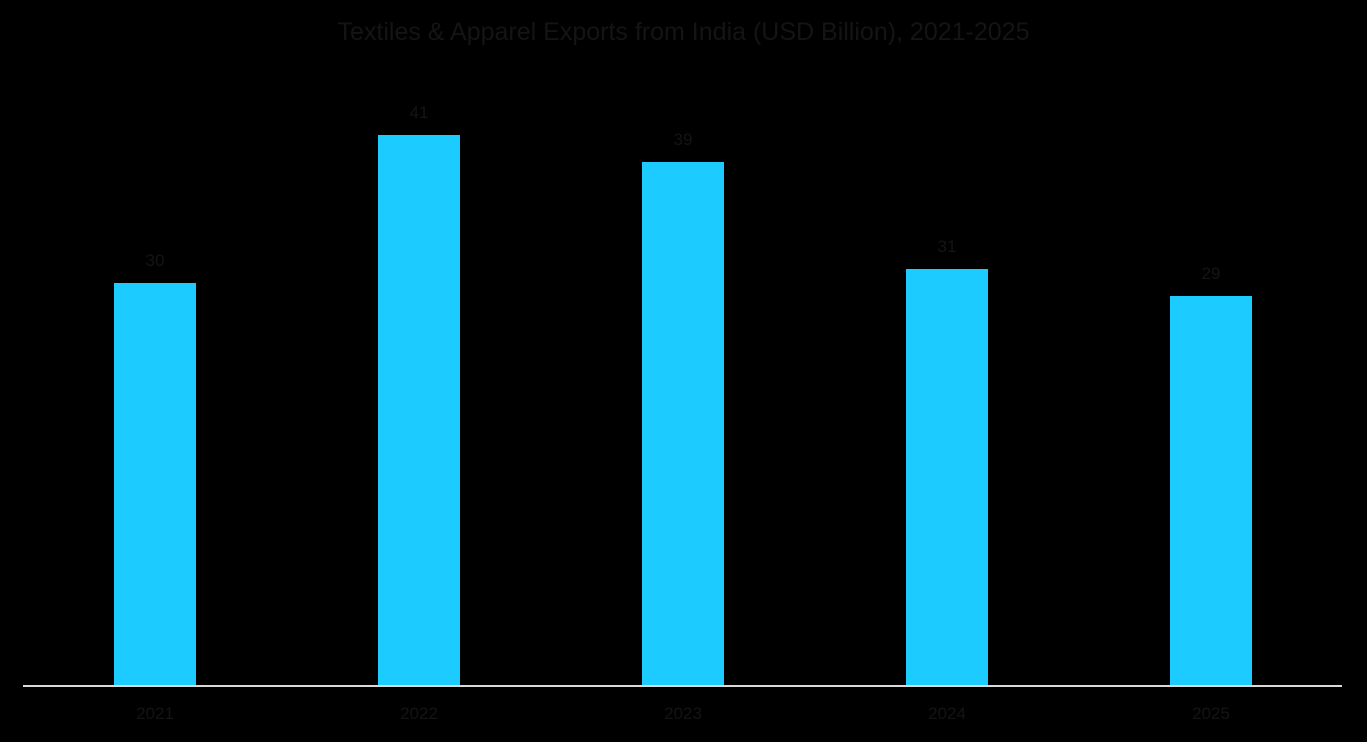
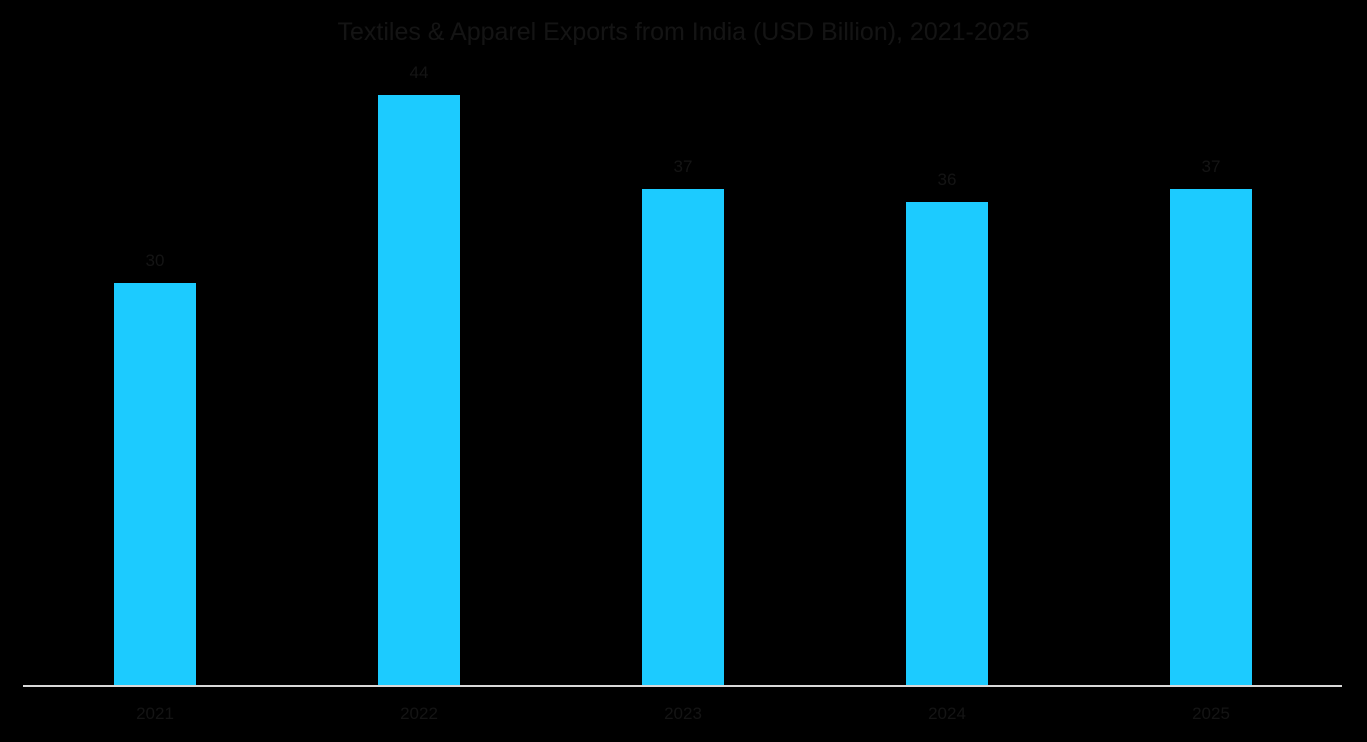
2022: 41 -> 44
2023: 39 -> 37
2024: 31 -> 36
2025: 29 -> 37
